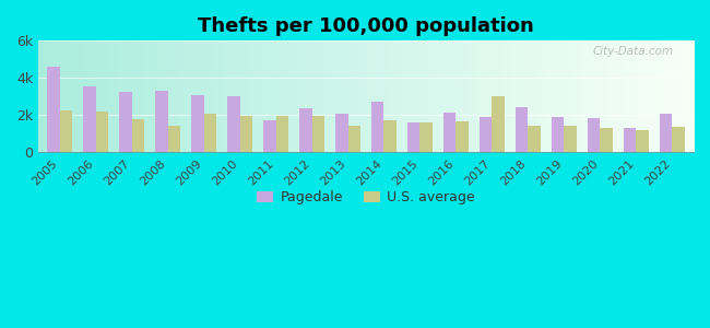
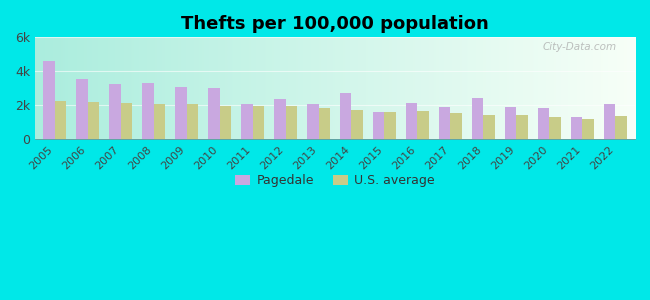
U.S. average/2007: 1.8k -> 2.2k
U.S. average/2008: 1.4k -> 2.1k
Pagedale/2011: 1.7k -> 2.0k
U.S. average/2013: 1.4k -> 1.8k
U.S. average/2017: 3.0k -> 1.6k
